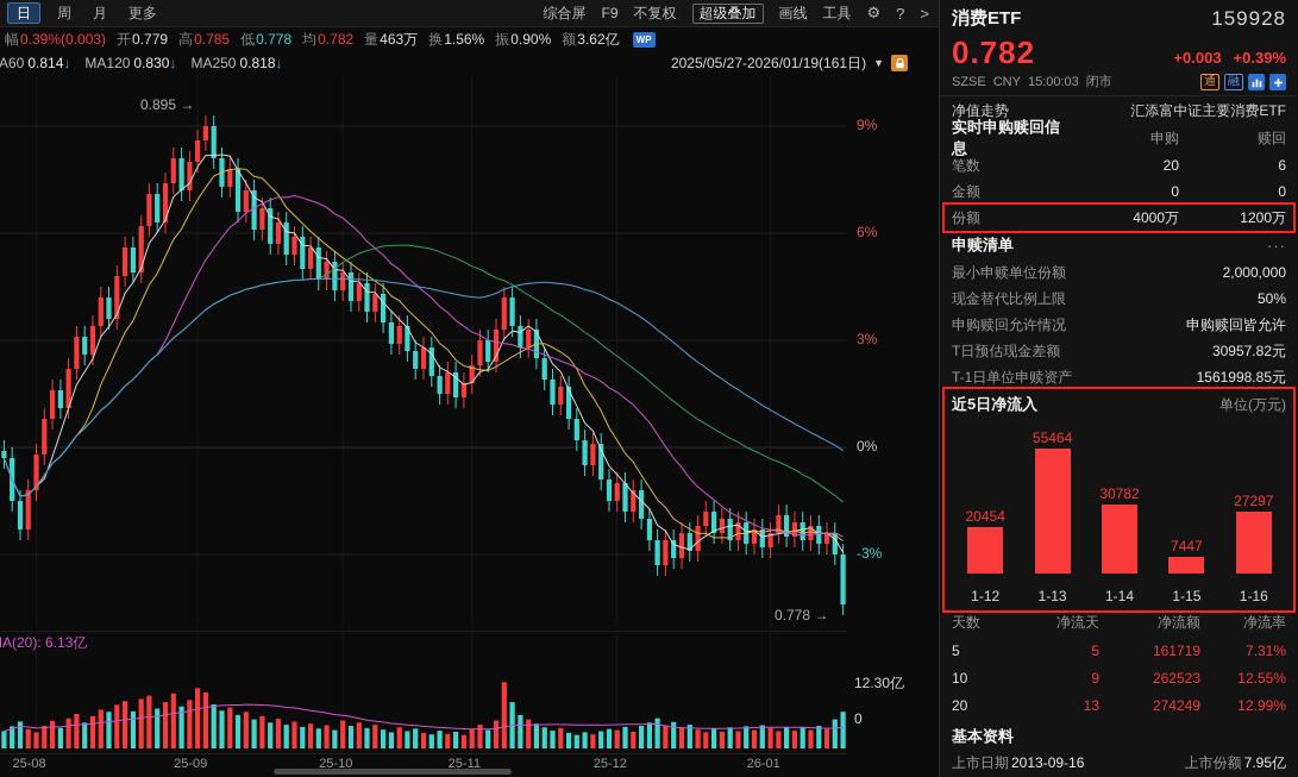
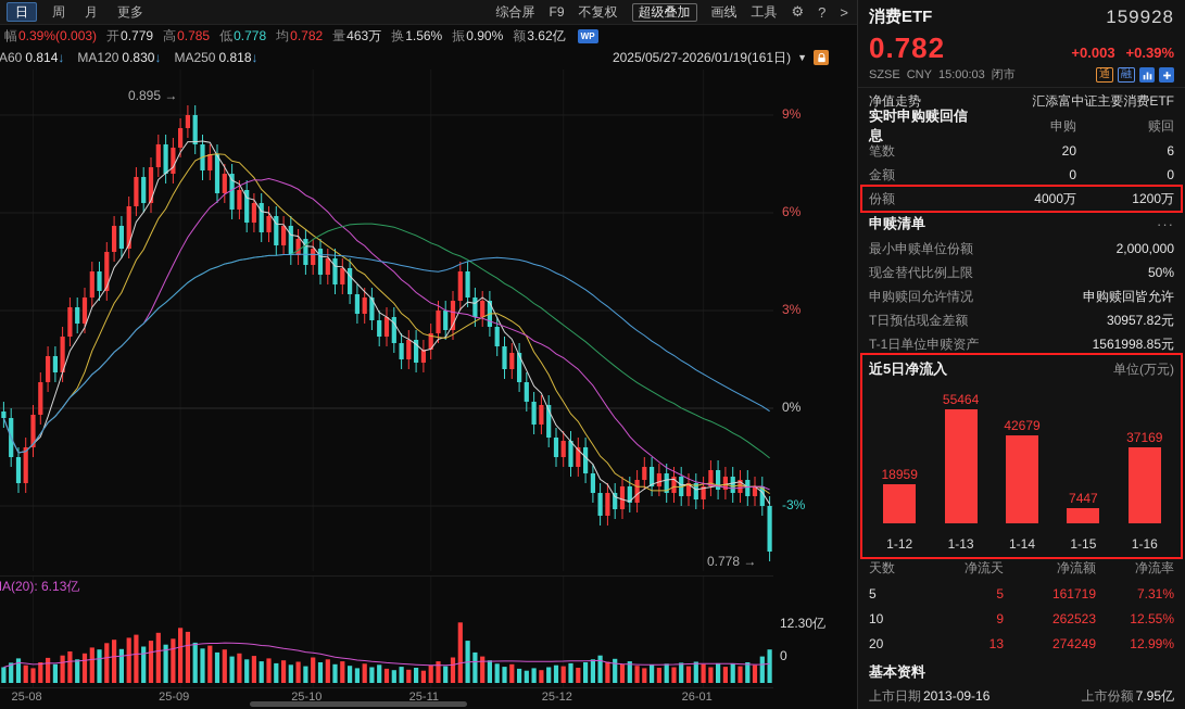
近5日净流入/1-12: 20454 -> 18959
近5日净流入/1-14: 30782 -> 42679
近5日净流入/1-16: 27297 -> 37169
